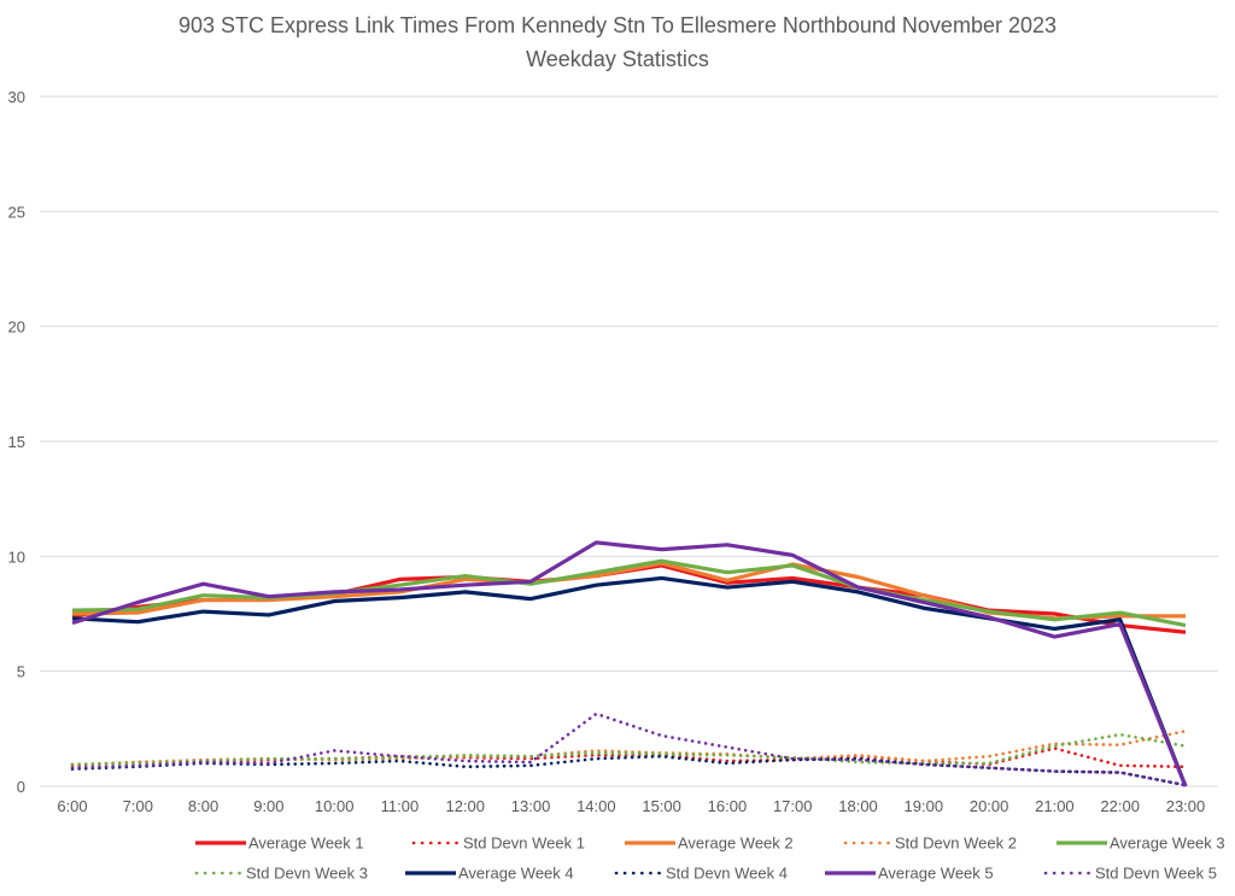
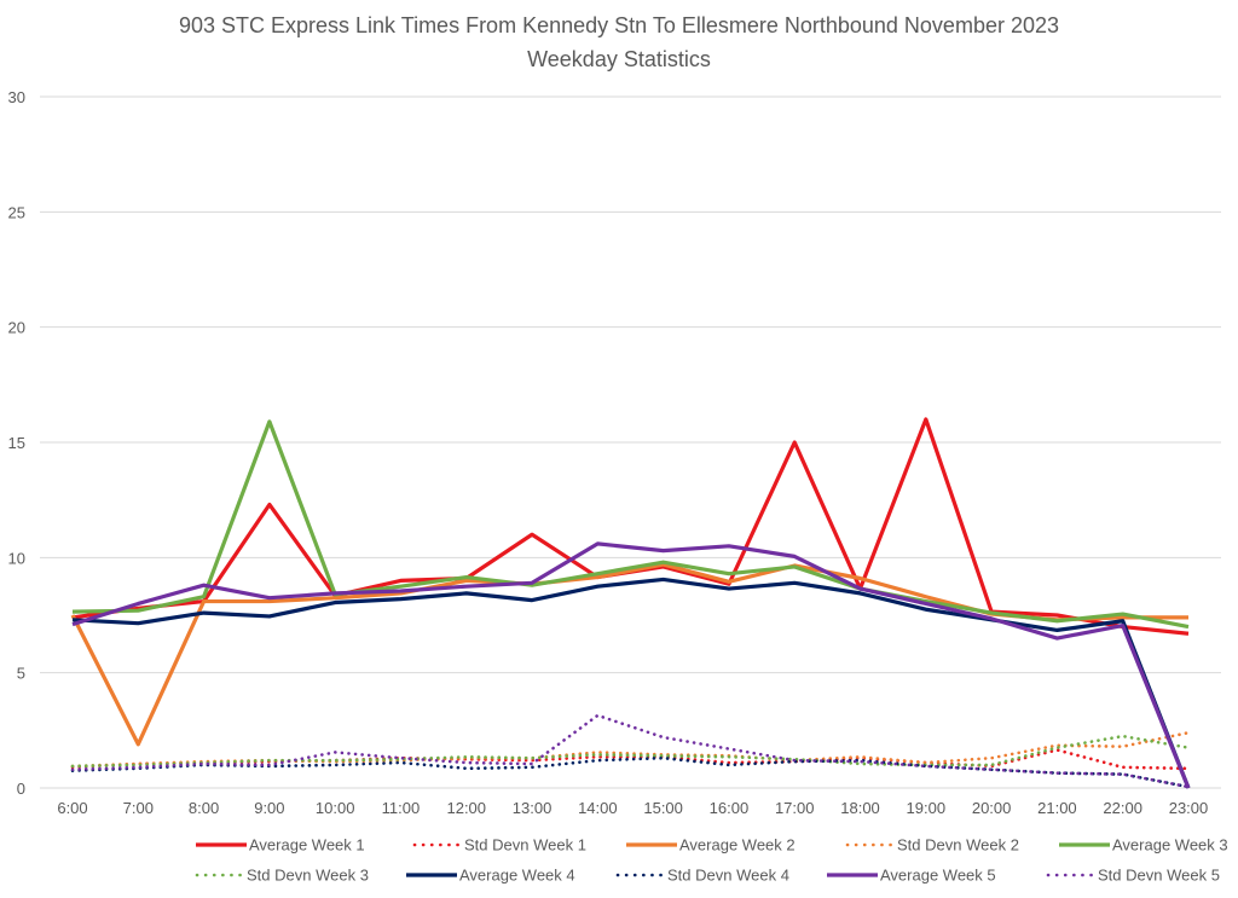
Average Week 2/7:00: 7.5 -> 1.9
Average Week 1/9:00: 8.1 -> 12.3
Average Week 3/9:00: 8.2 -> 15.9
Average Week 1/13:00: 8.9 -> 11.0
Average Week 1/17:00: 9.1 -> 15.0
Average Week 1/19:00: 8.3 -> 16.0
